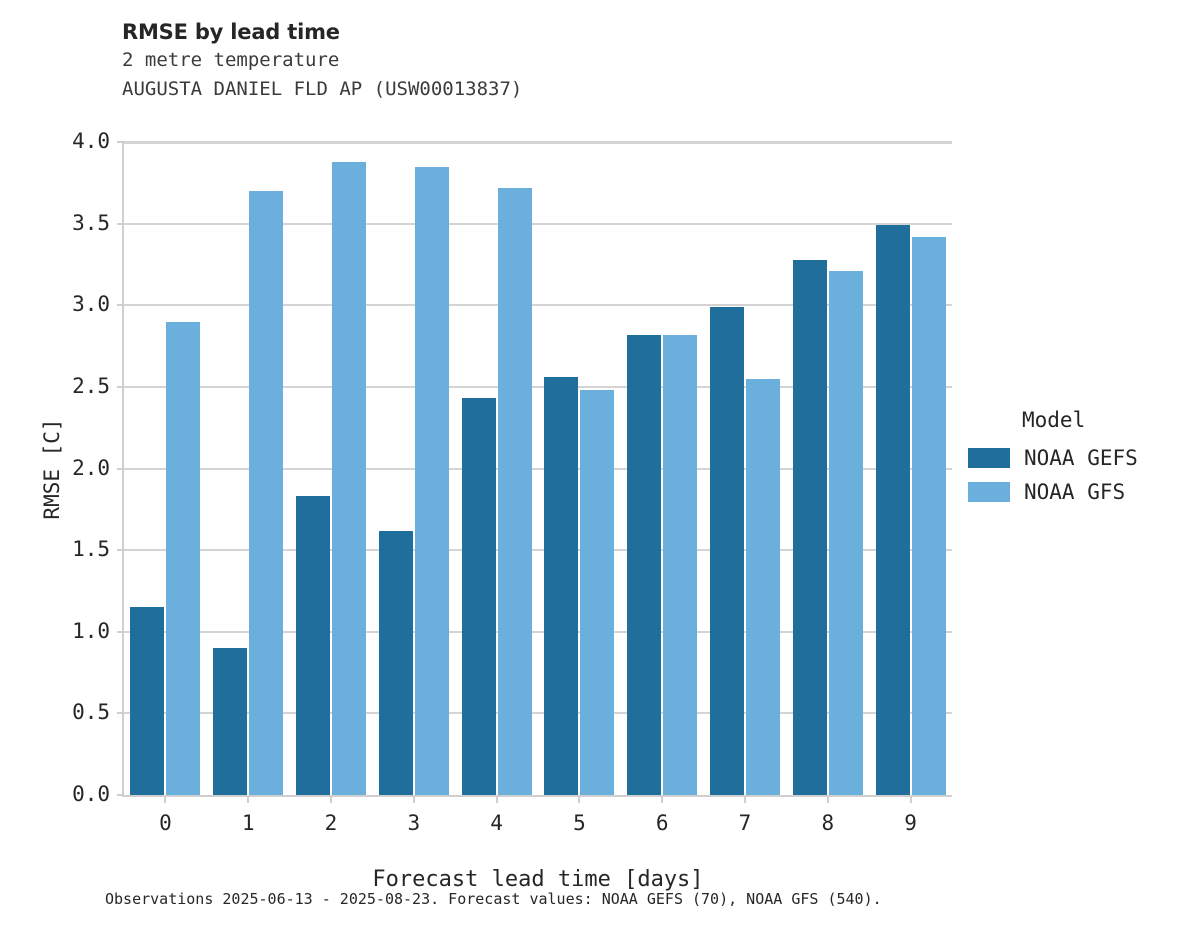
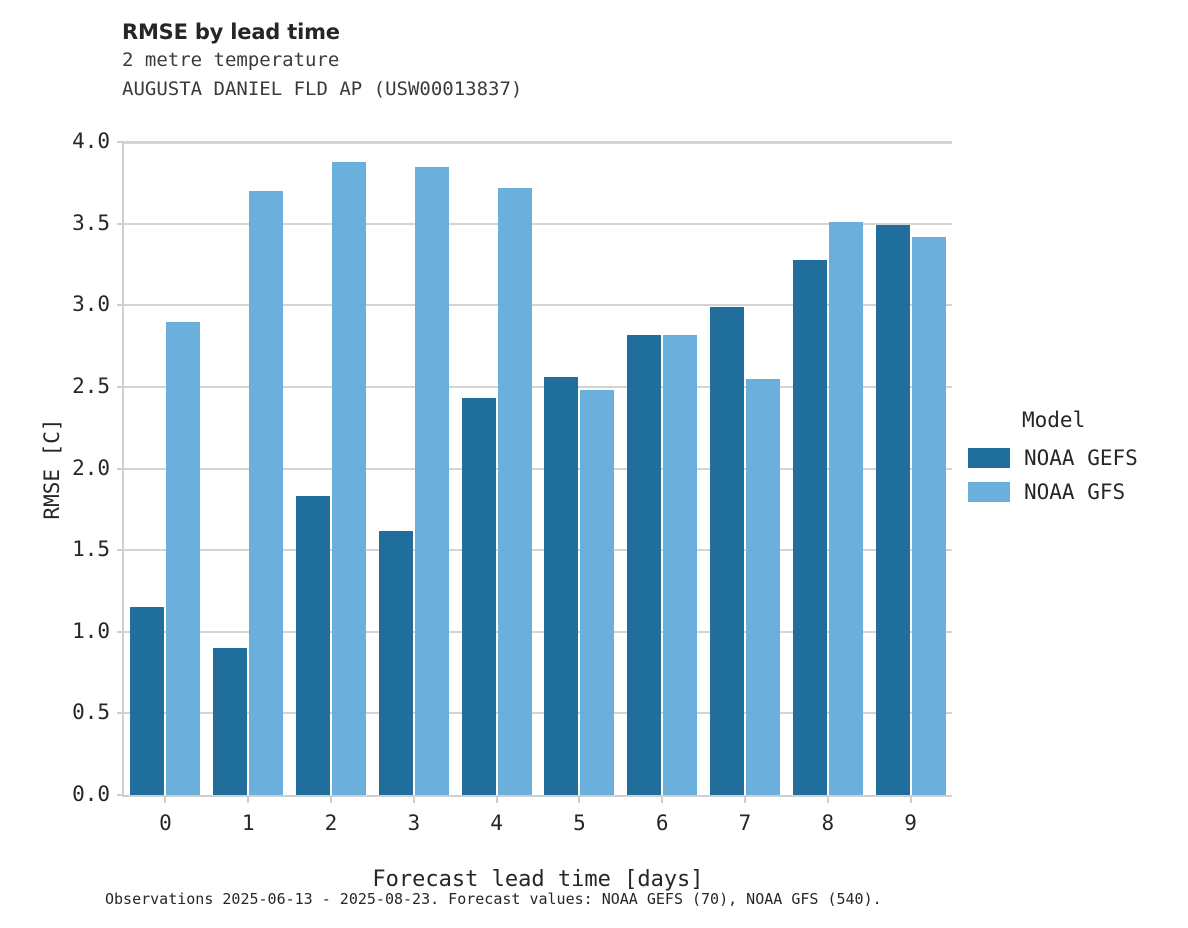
NOAA GFS/8: 3.21 -> 3.51
